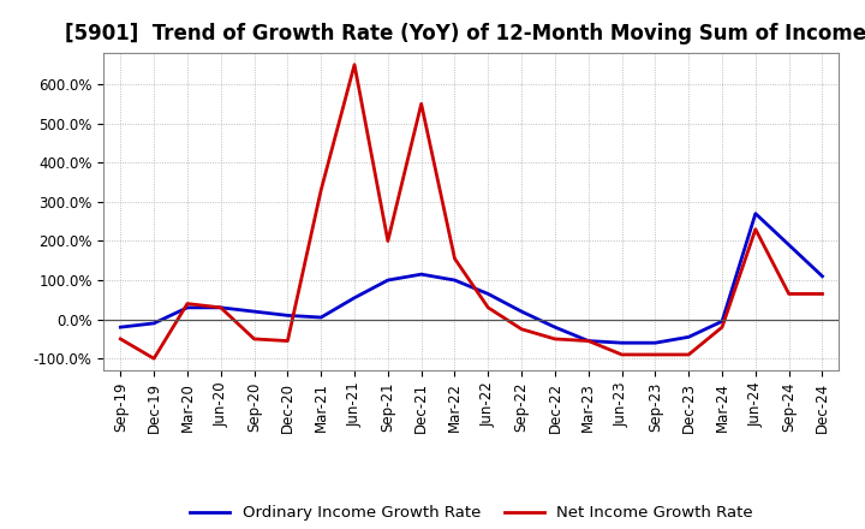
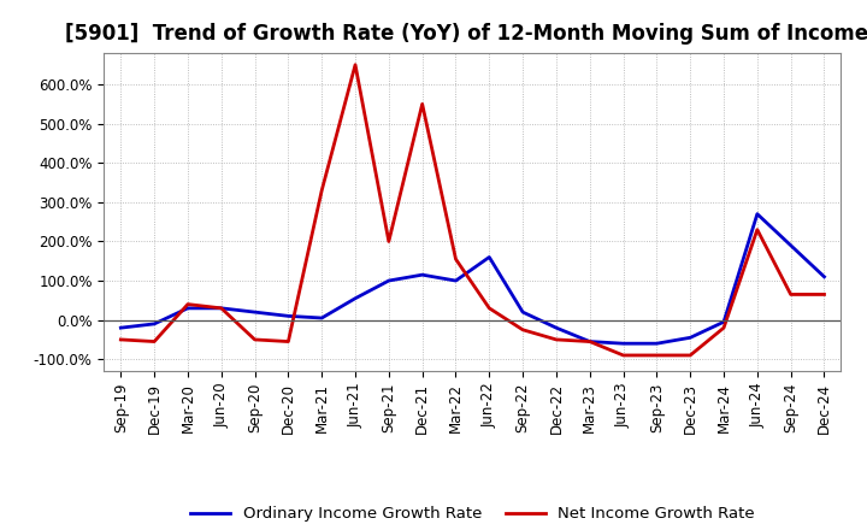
Net Income Growth Rate/Dec-19: -100% -> -55%
Ordinary Income Growth Rate/Jun-22: 65% -> 160%
